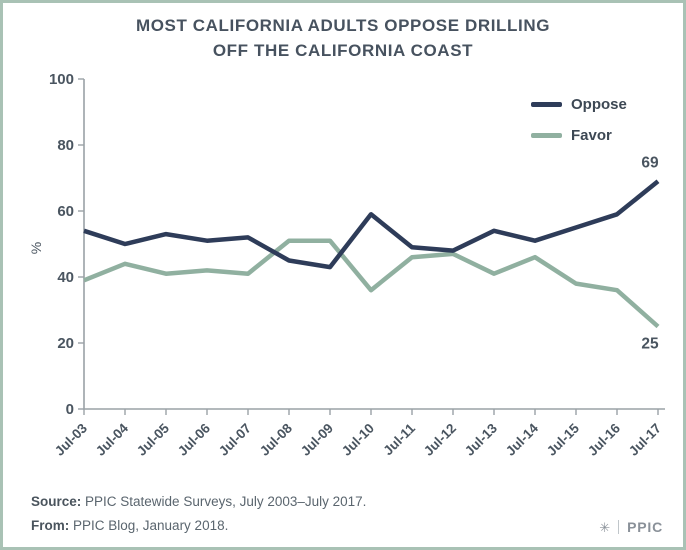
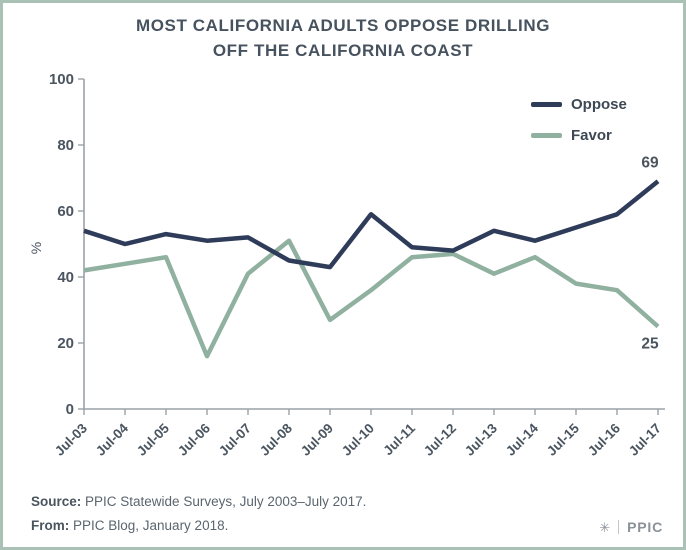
Favor/Jul-03: 39 -> 42
Favor/Jul-05: 41 -> 46
Favor/Jul-06: 42 -> 16
Favor/Jul-09: 51 -> 27
